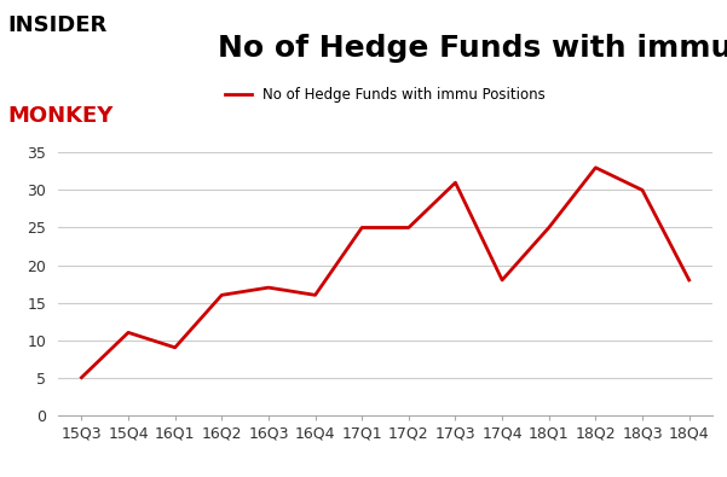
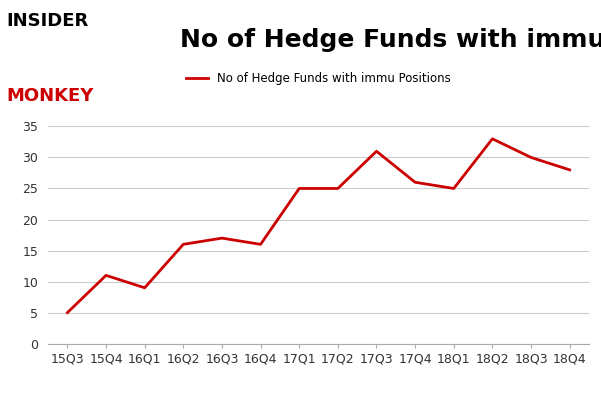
17Q4: 18 -> 26
18Q4: 18 -> 28
